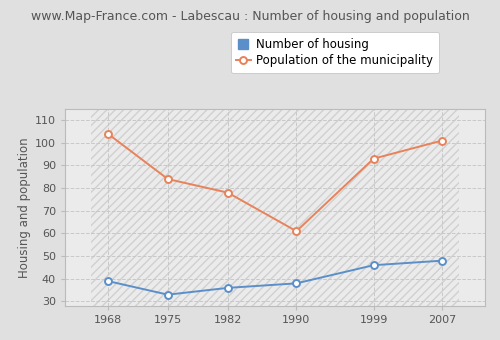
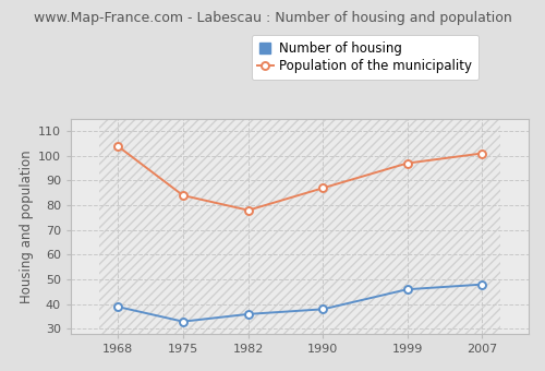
Population of the municipality/1990: 61 -> 87
Population of the municipality/1999: 93 -> 97
